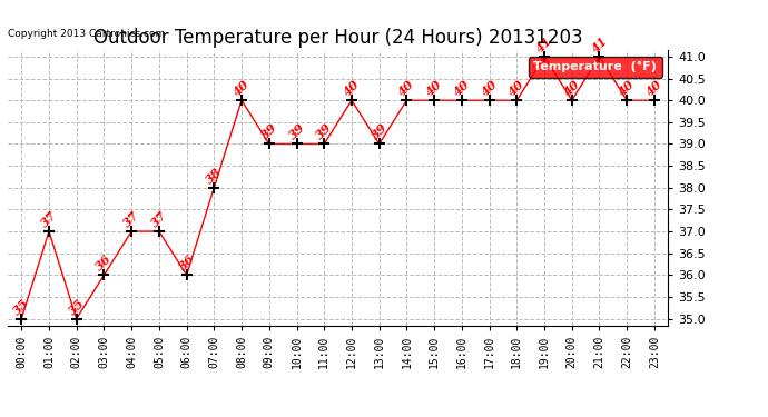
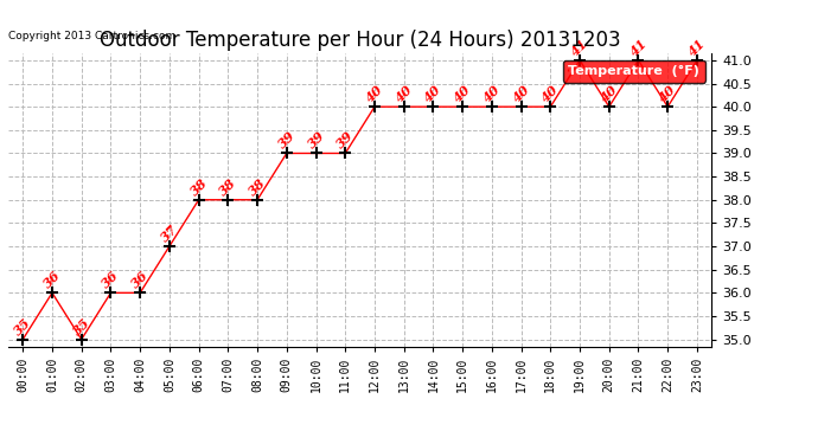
01:00: 37 -> 36
04:00: 37 -> 36
06:00: 36 -> 38
08:00: 40 -> 38
13:00: 39 -> 40
23:00: 40 -> 41
